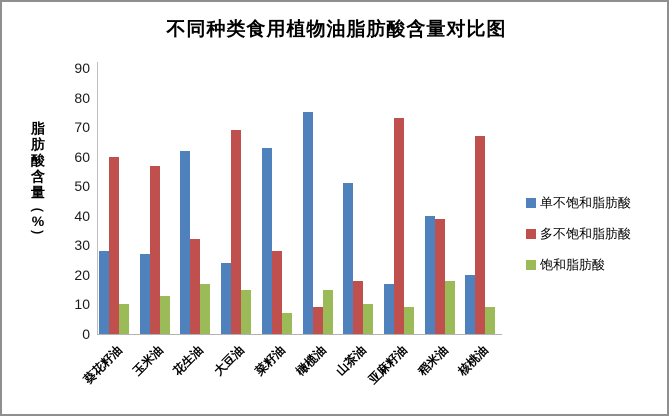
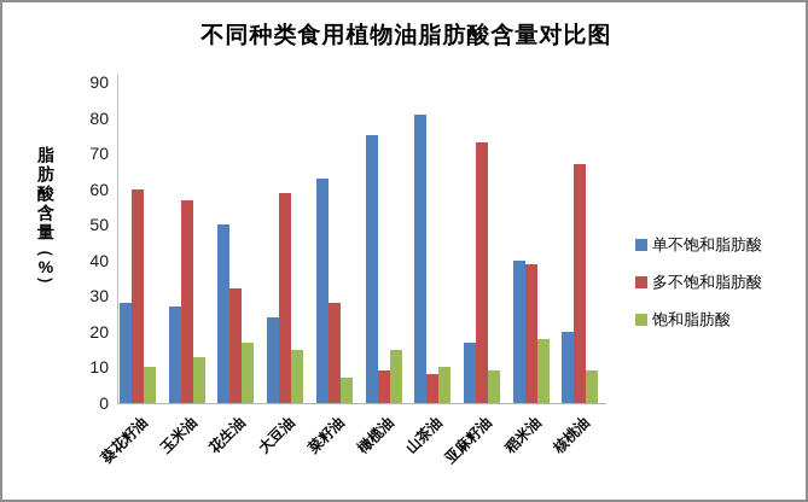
单不饱和脂肪酸/花生油: 62 -> 50
多不饱和脂肪酸/大豆油: 69 -> 59
单不饱和脂肪酸/山茶油: 51 -> 81
多不饱和脂肪酸/山茶油: 18 -> 8
